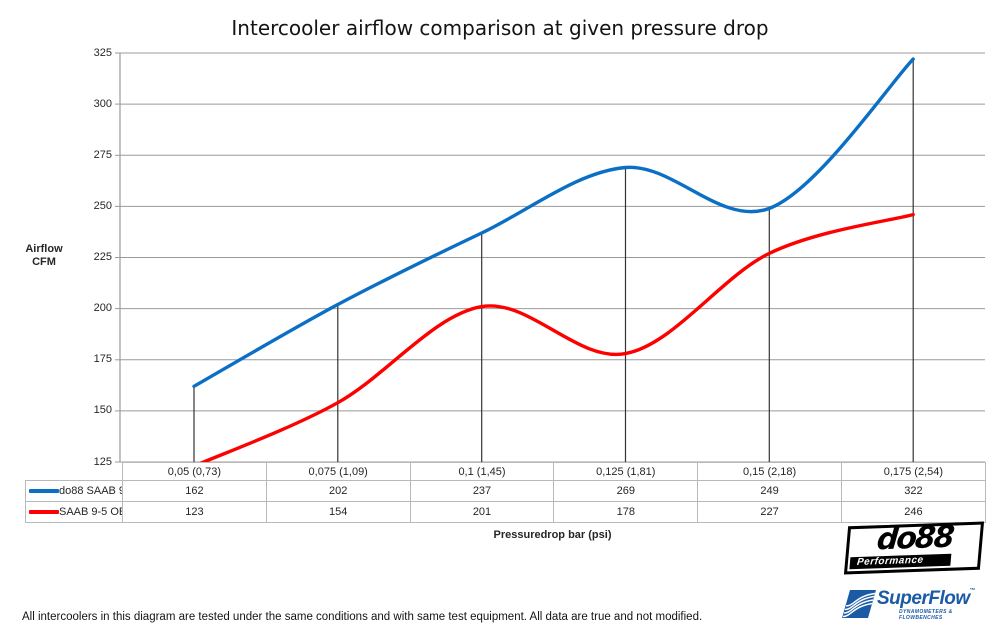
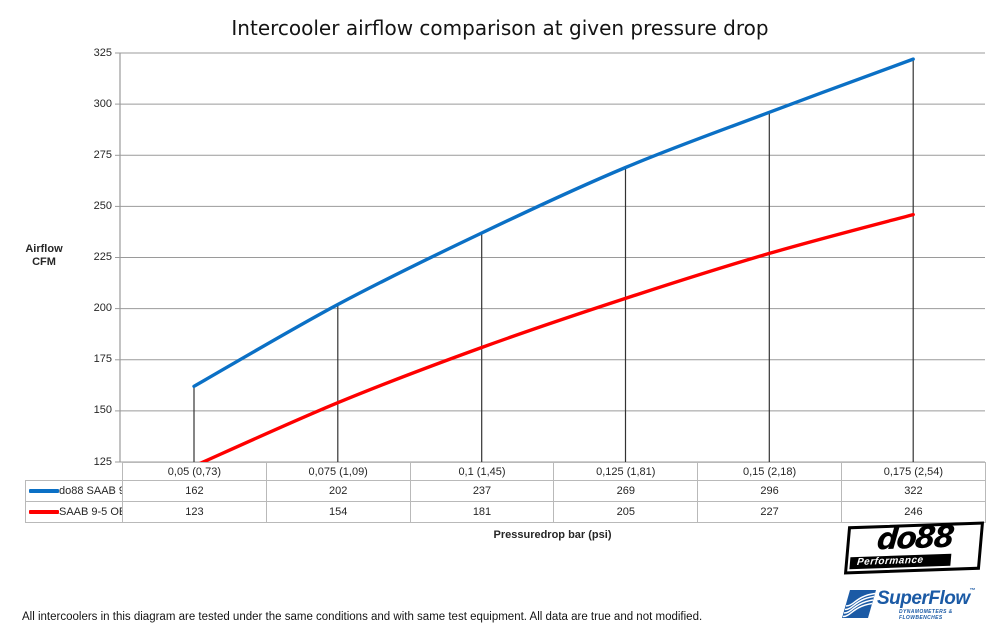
SAAB 9-5 OEM/0,1 (1,45): 201 -> 181
SAAB 9-5 OEM/0,125 (1,81): 178 -> 205
do88 SAAB 9-5/0,15 (2,18): 249 -> 296
